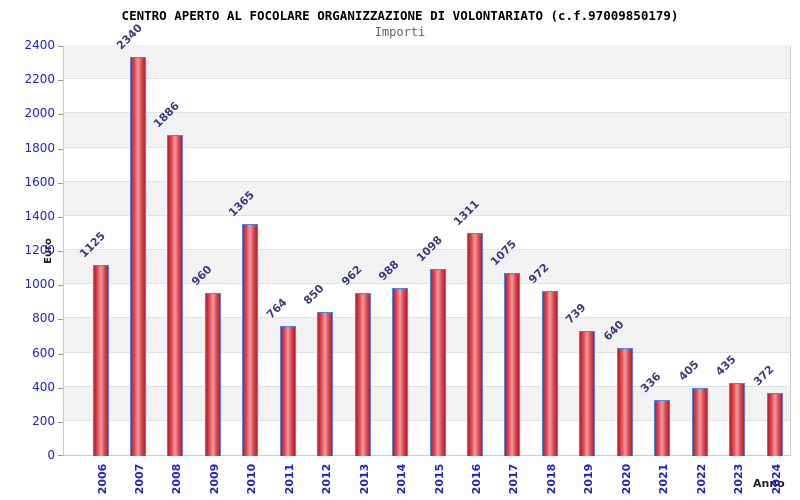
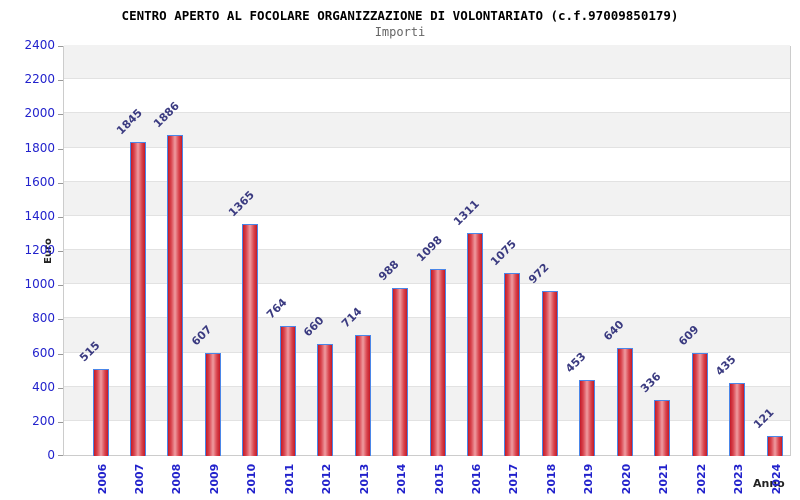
2006: 1125 -> 515
2007: 2340 -> 1845
2009: 960 -> 607
2012: 850 -> 660
2013: 962 -> 714
2019: 739 -> 453
2022: 405 -> 609
2024: 372 -> 121
